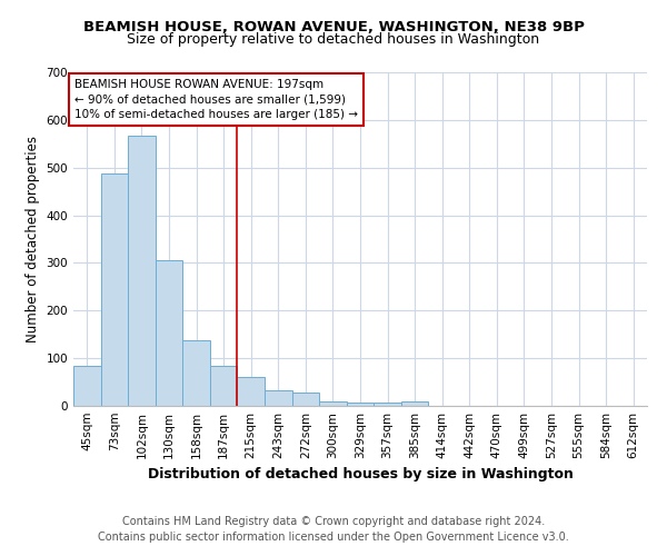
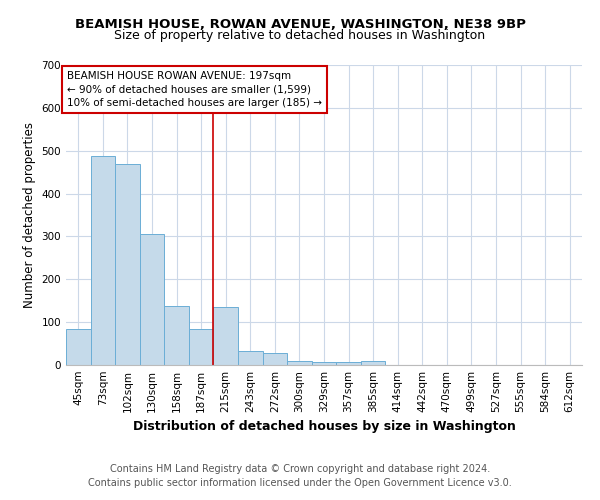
102sqm: 567 -> 470
215sqm: 60 -> 135
